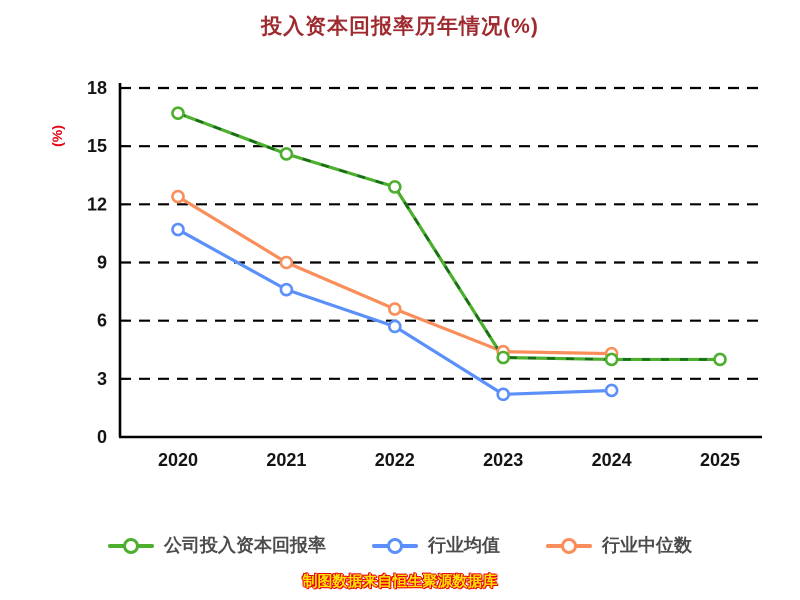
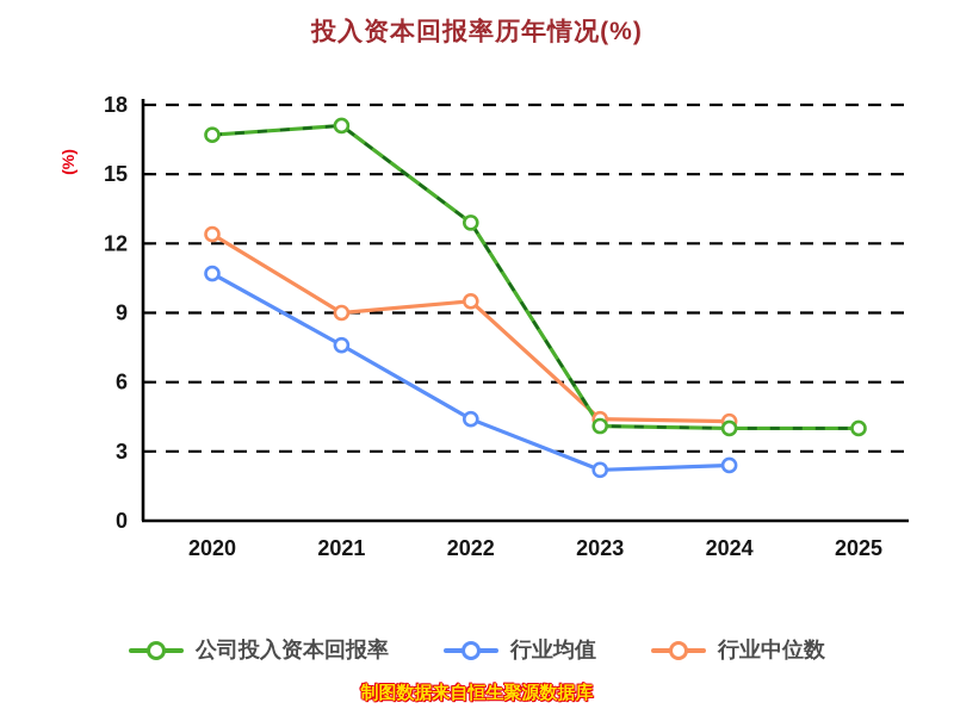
公司投入资本回报率/2021: 14.6 -> 17.1
行业均值/2022: 5.7 -> 4.4
行业中位数/2022: 6.6 -> 9.5
